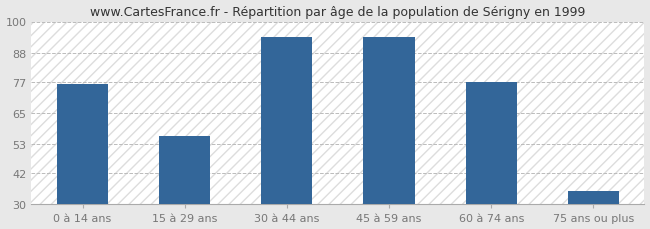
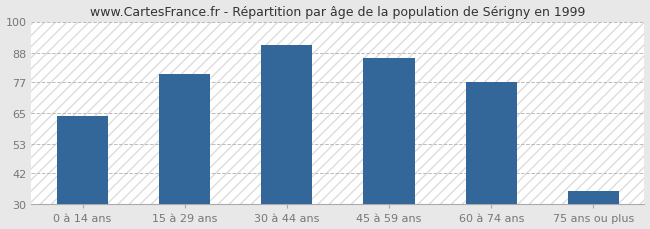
0 à 14 ans: 76 -> 64
15 à 29 ans: 56 -> 80
30 à 44 ans: 94 -> 91
45 à 59 ans: 94 -> 86
